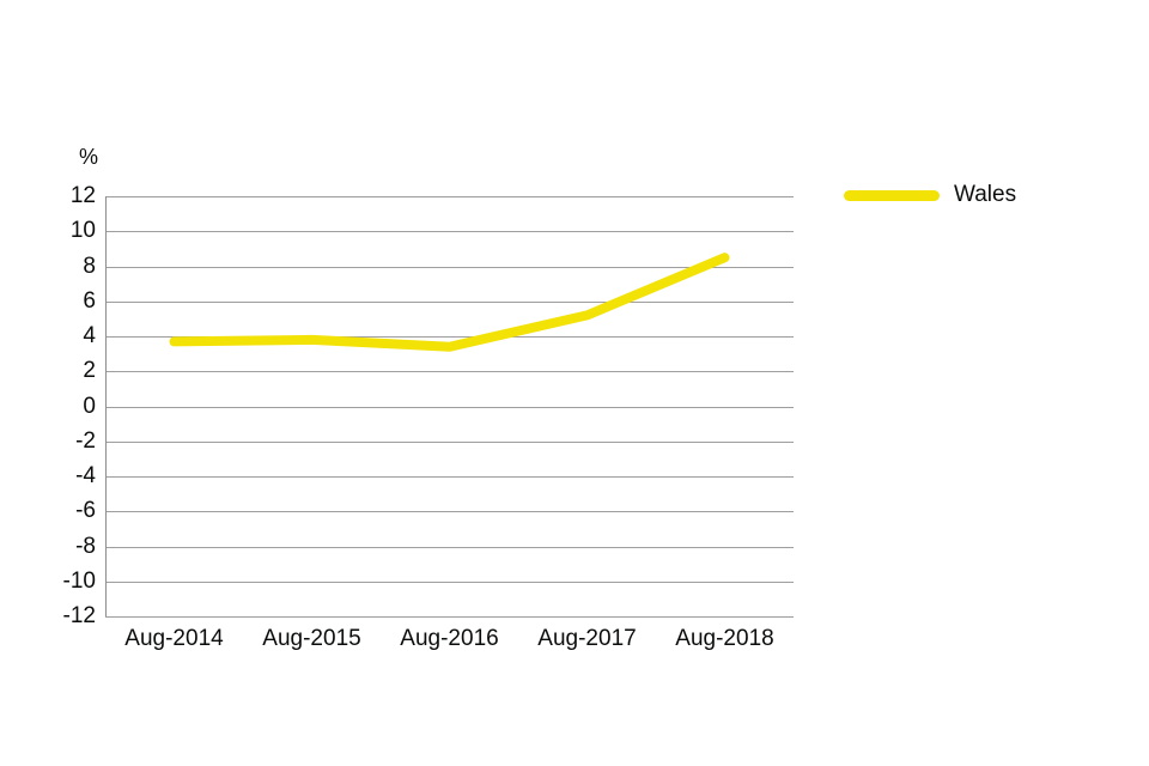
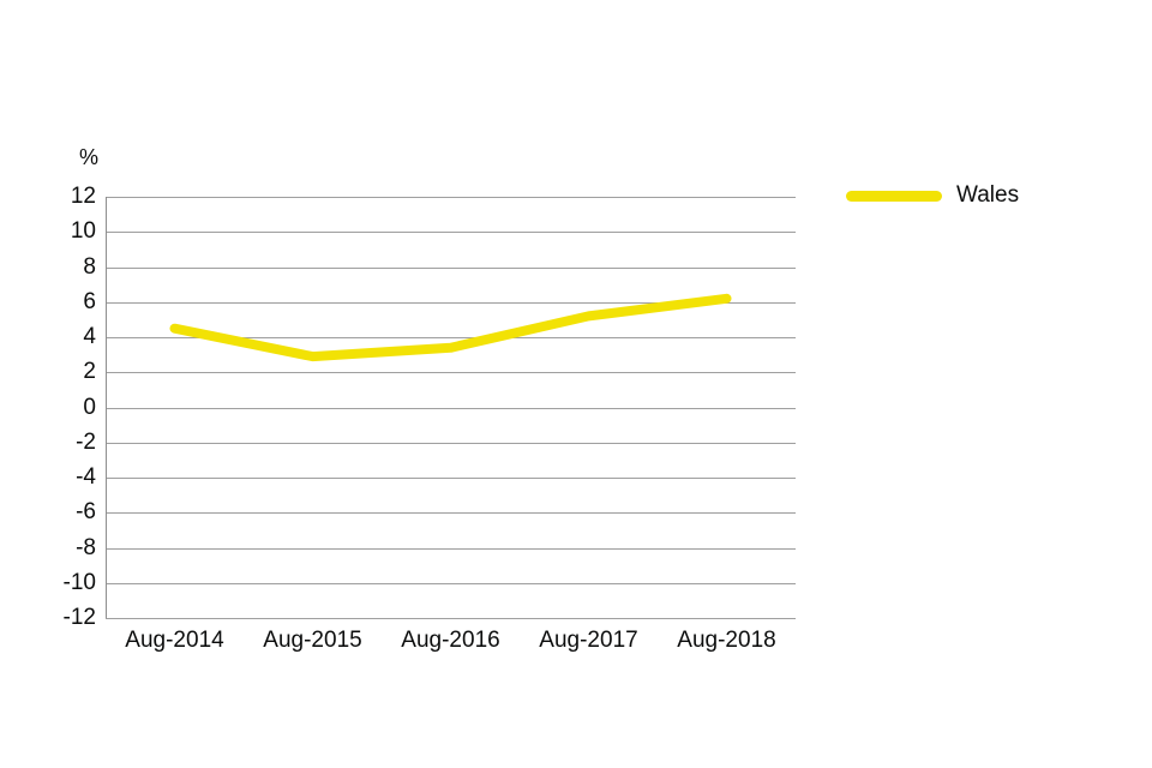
Aug-2014: 3.7 -> 4.5
Aug-2015: 3.8 -> 2.9
Aug-2018: 8.5 -> 6.2
